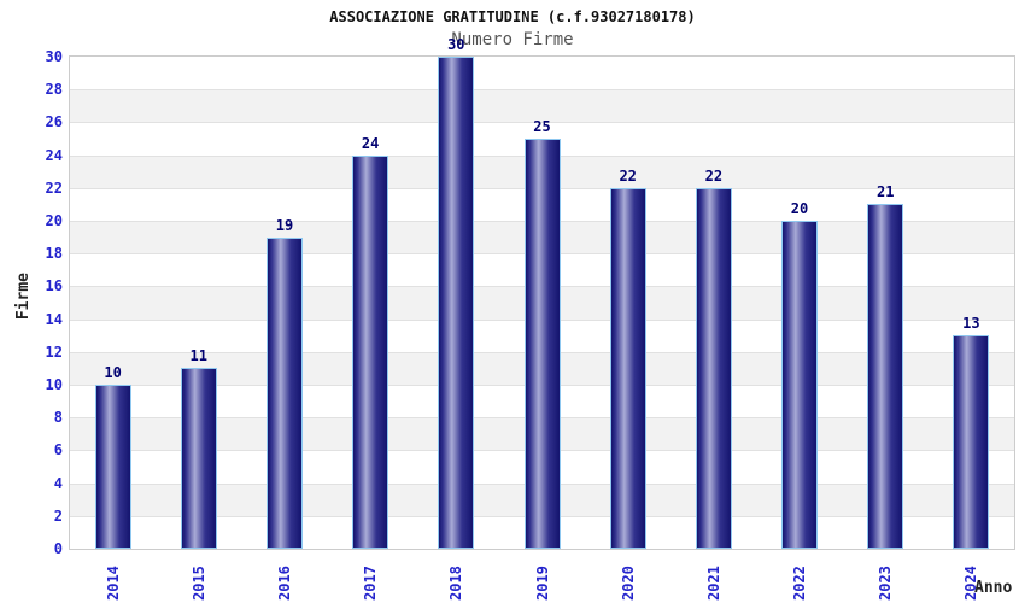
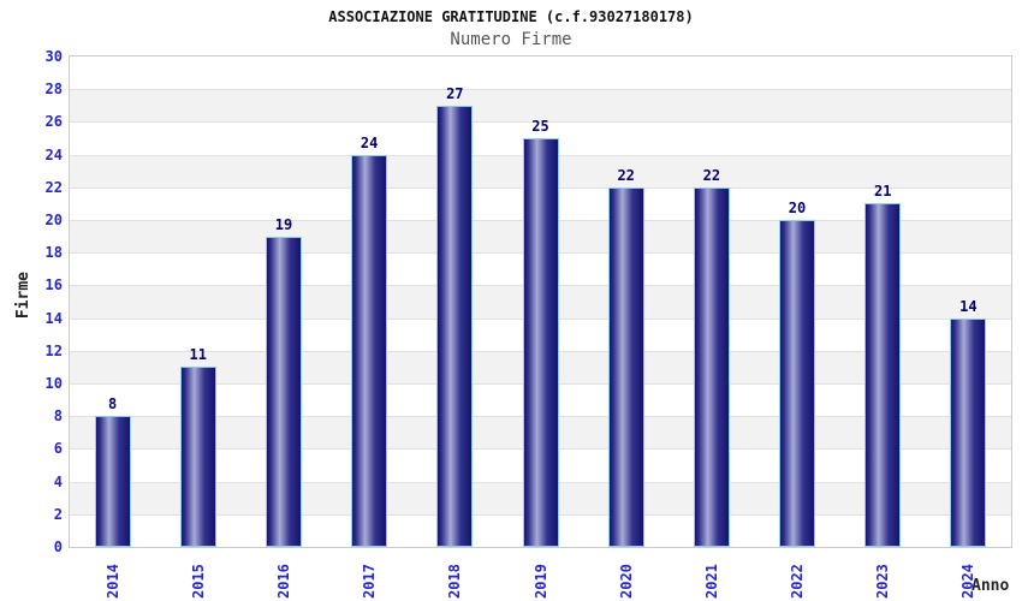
2014: 10 -> 8
2018: 30 -> 27
2024: 13 -> 14
